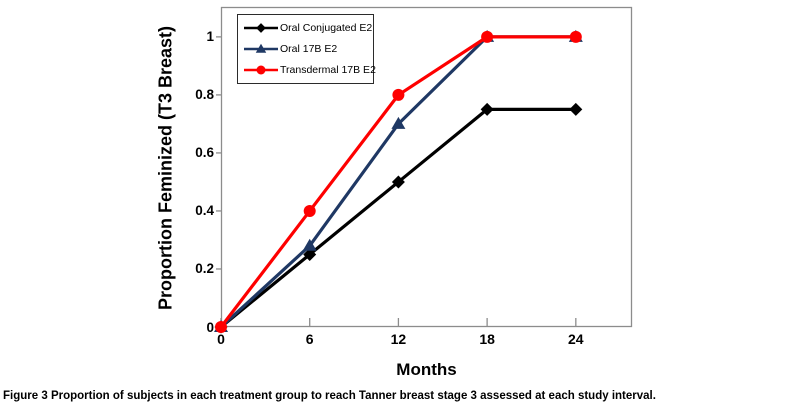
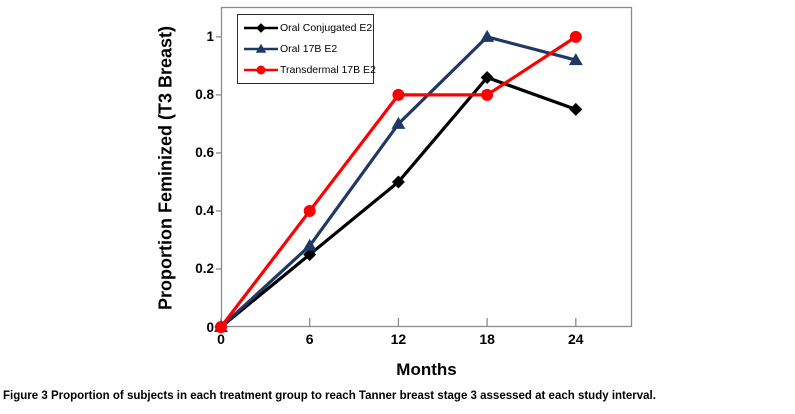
Oral Conjugated E2/18: 0.75 -> 0.86
Transdermal 17B E2/18: 1.0 -> 0.8
Oral 17B E2/24: 1.00 -> 0.92
